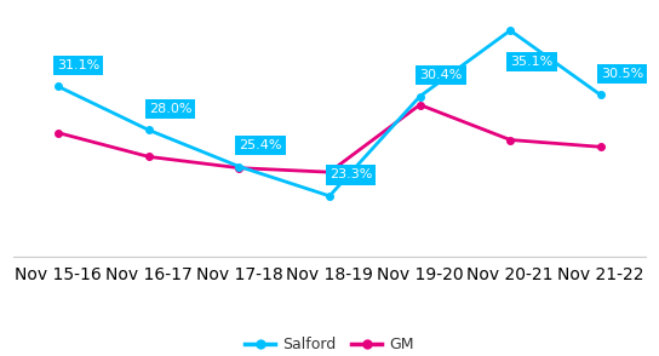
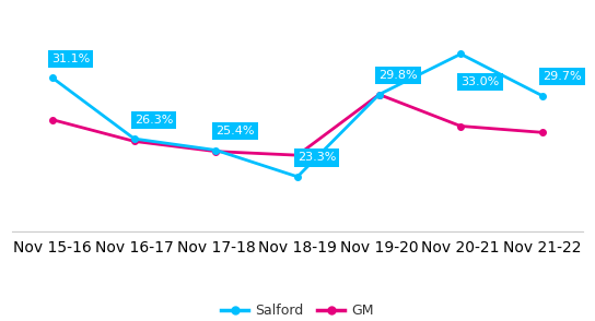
Salford/Nov 16-17: 28.0% -> 26.3%
Salford/Nov 19-20: 30.4% -> 29.8%
Salford/Nov 20-21: 35.1% -> 33.0%
Salford/Nov 21-22: 30.5% -> 29.7%
